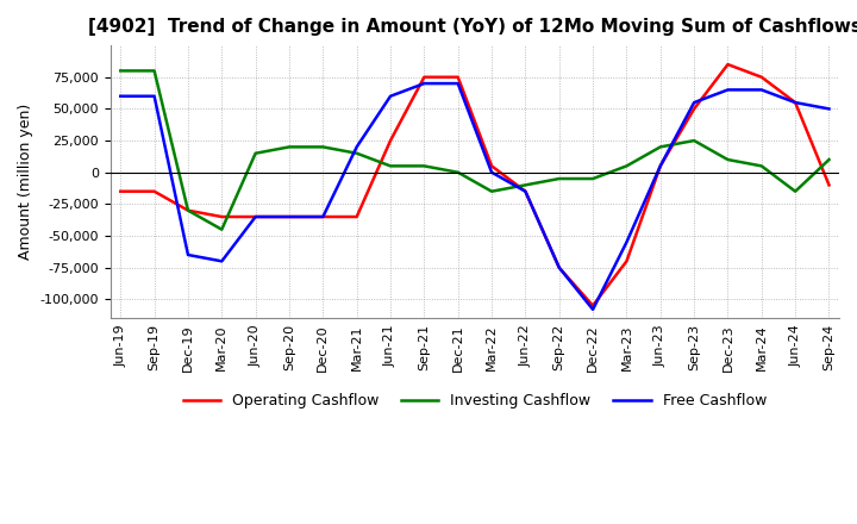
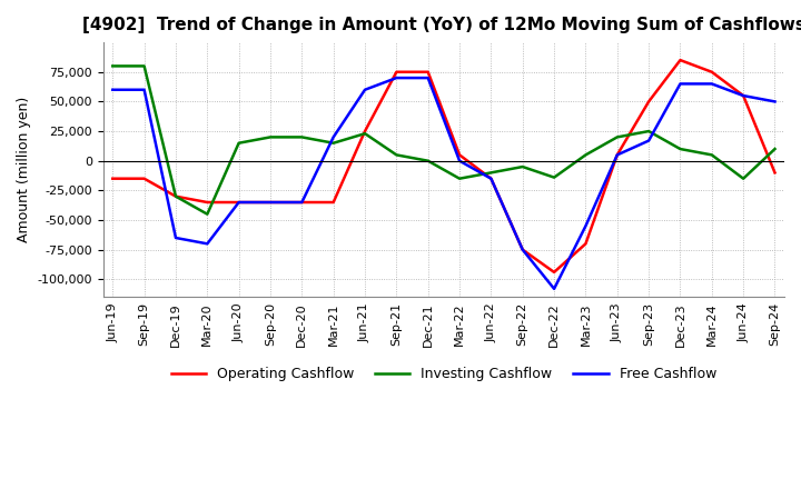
Investing Cashflow/Jun-21: 5,000 -> 23,000
Operating Cashflow/Dec-22: -105,000 -> -94,000
Investing Cashflow/Dec-22: -5,000 -> -14,000
Free Cashflow/Sep-23: 55,000 -> 17,000
